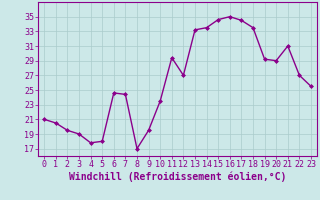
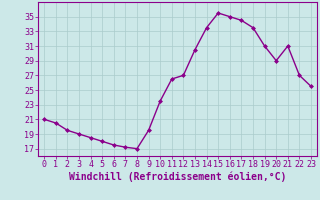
4: 17.8 -> 18.5
6: 24.6 -> 17.5
7: 24.4 -> 17.2
11: 29.4 -> 26.5
13: 33.2 -> 30.5
15: 34.6 -> 35.5
19: 29.2 -> 31.0
